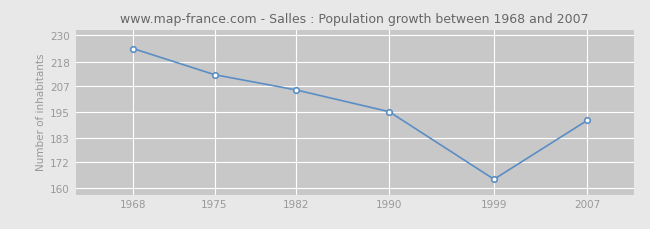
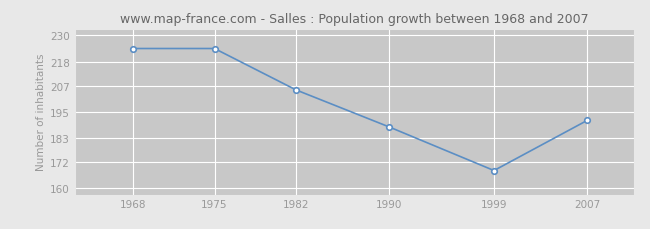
1975: 212 -> 224
1990: 195 -> 188
1999: 164 -> 168
